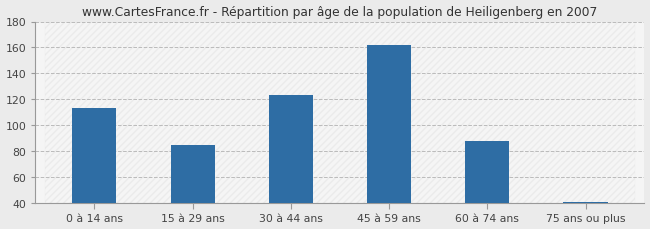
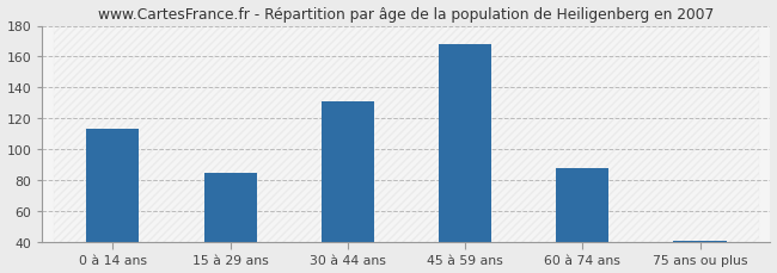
30 à 44 ans: 123 -> 131
45 à 59 ans: 162 -> 168
